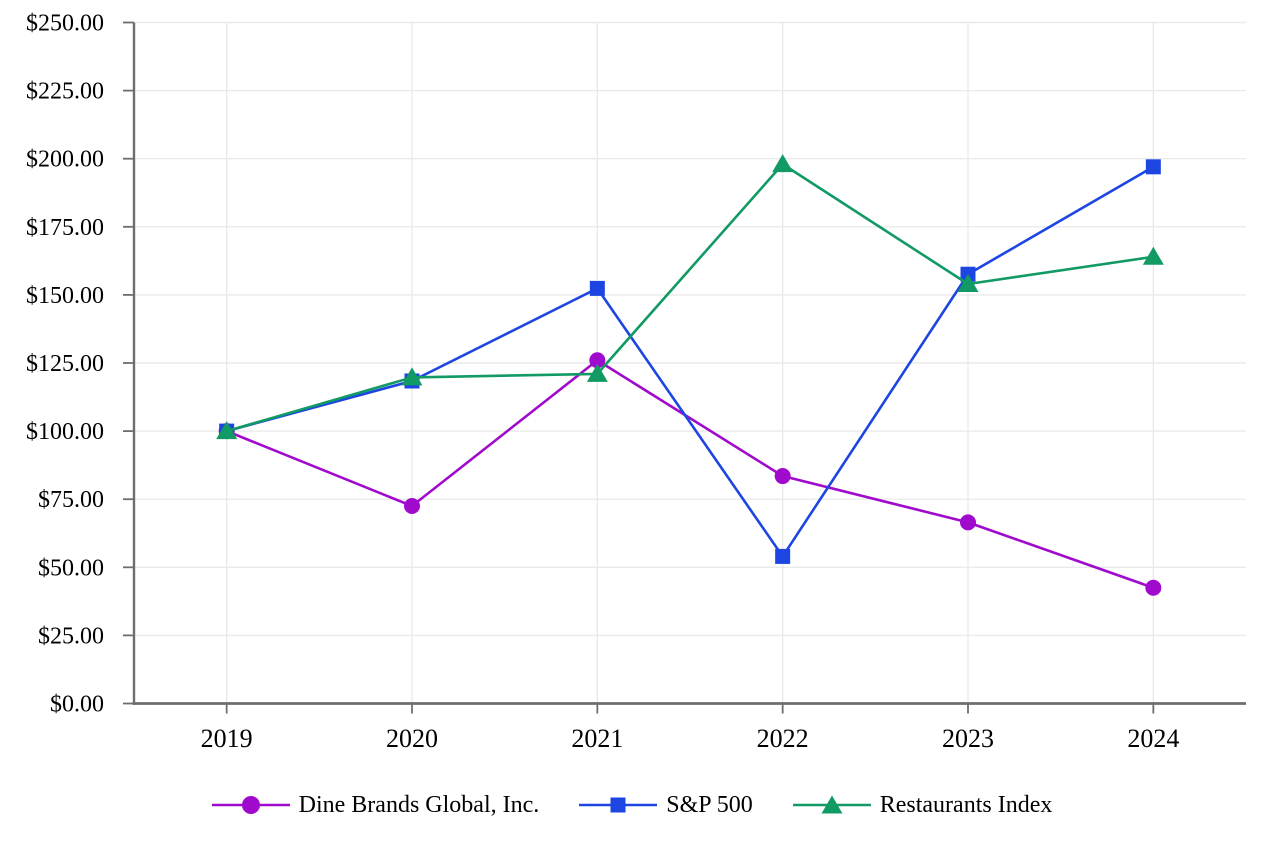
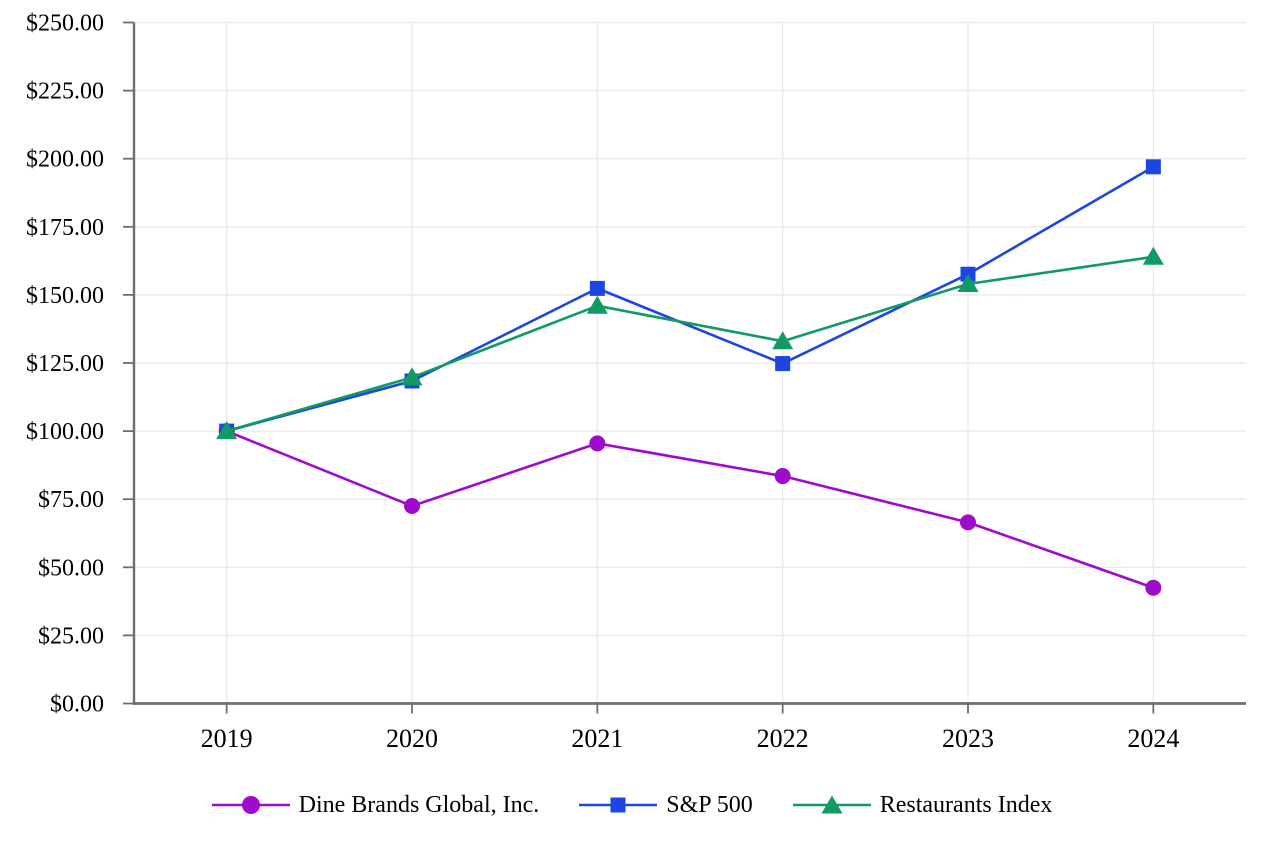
Dine Brands Global, Inc./2021: $126 -> $96
Restaurants Index/2021: $121 -> $146
S&P 500/2022: $54 -> $125
Restaurants Index/2022: $198 -> $133
